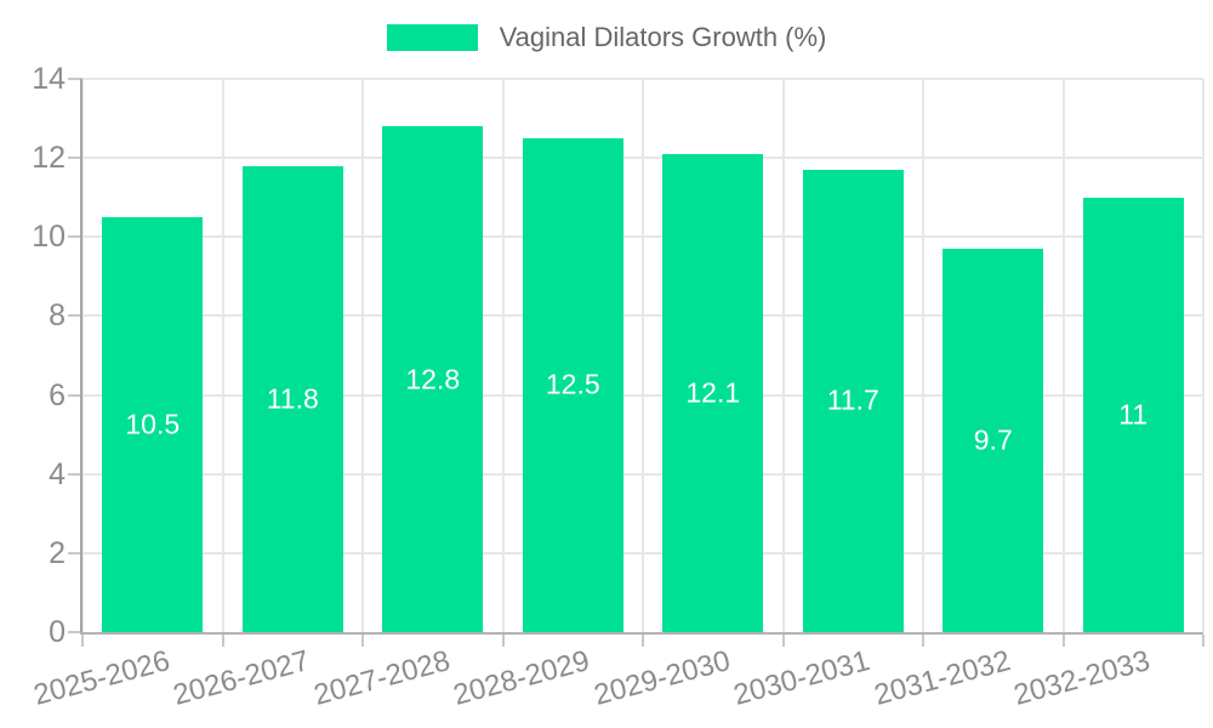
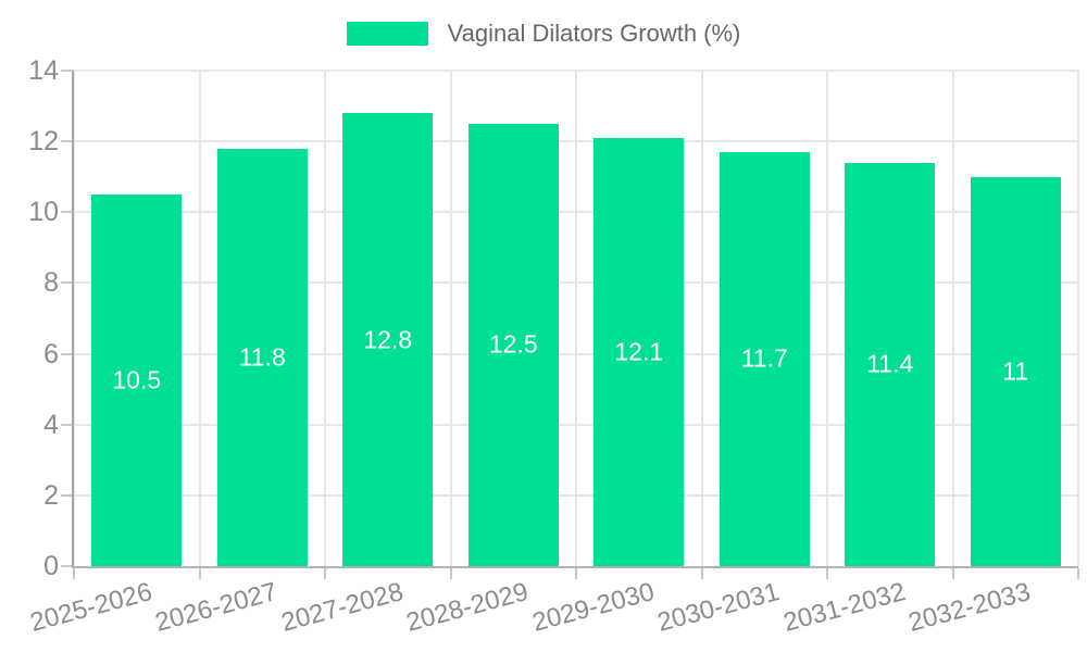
2031-2032: 9.7 -> 11.4
